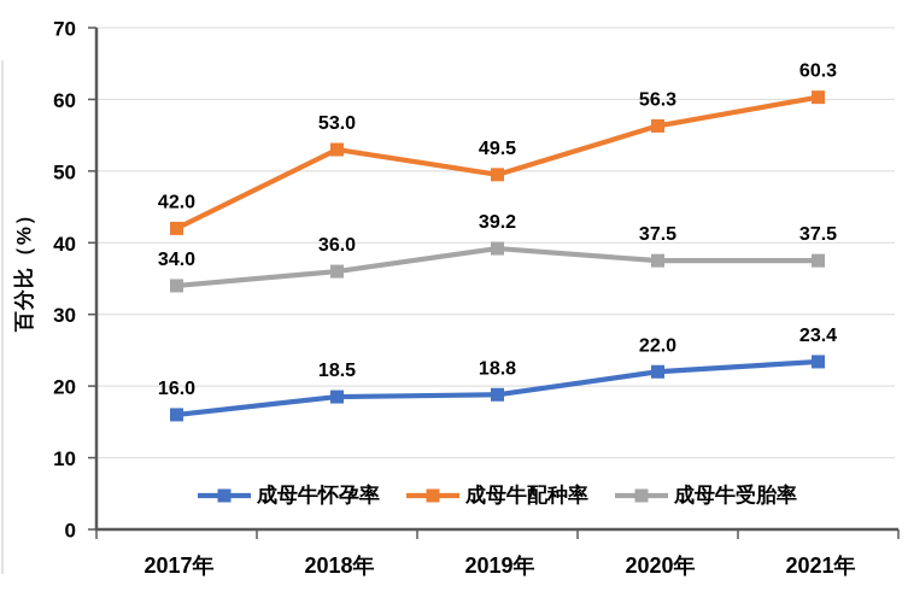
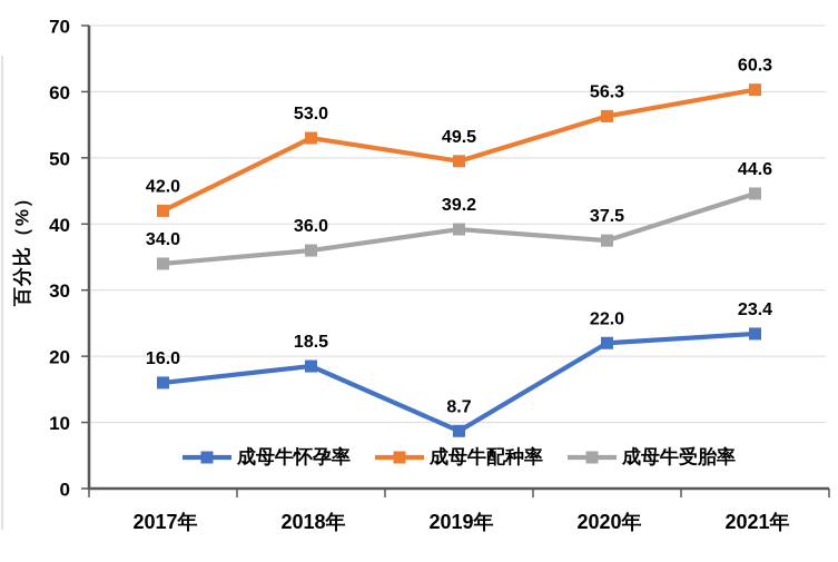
成母牛怀孕率/2019年: 18.8 -> 8.7
成母牛受胎率/2021年: 37.5 -> 44.6
